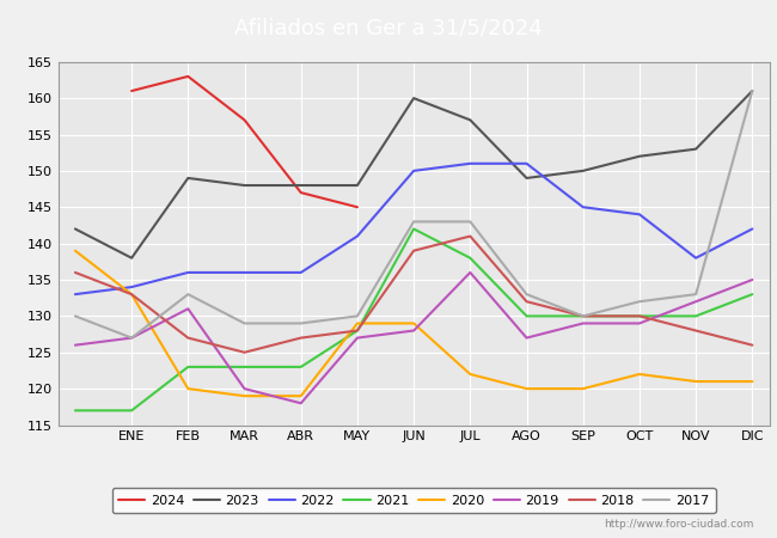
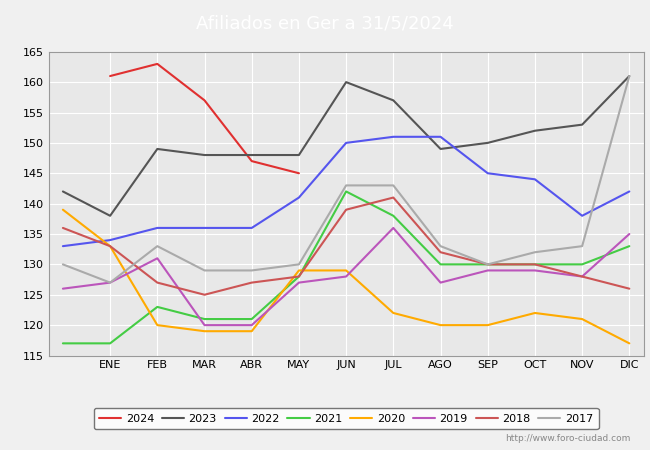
2021/MAR: 123 -> 121
2021/ABR: 123 -> 121
2019/ABR: 118 -> 120
2019/NOV: 132 -> 128
2020/DIC: 121 -> 117
